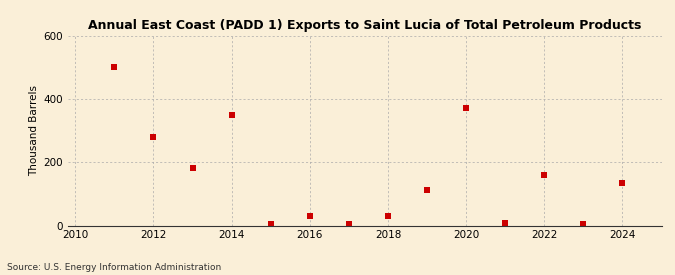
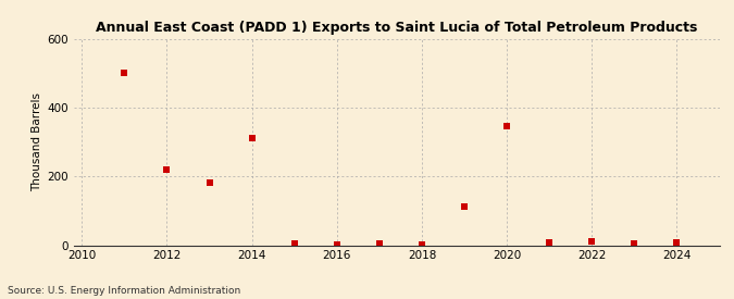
2012: 280 -> 220
2014: 350 -> 310
2016: 30 -> 3
2018: 30 -> 3
2020: 370 -> 347
2022: 160 -> 10
2024: 135 -> 7
